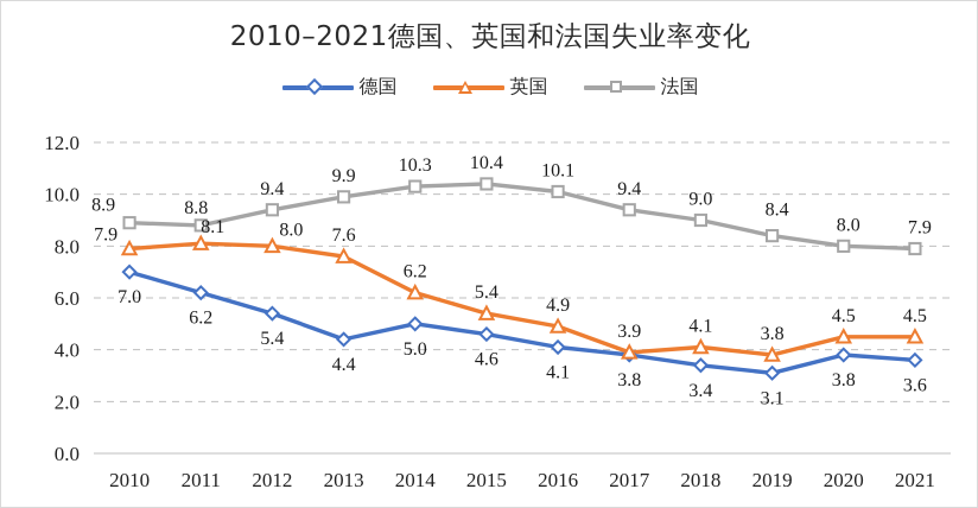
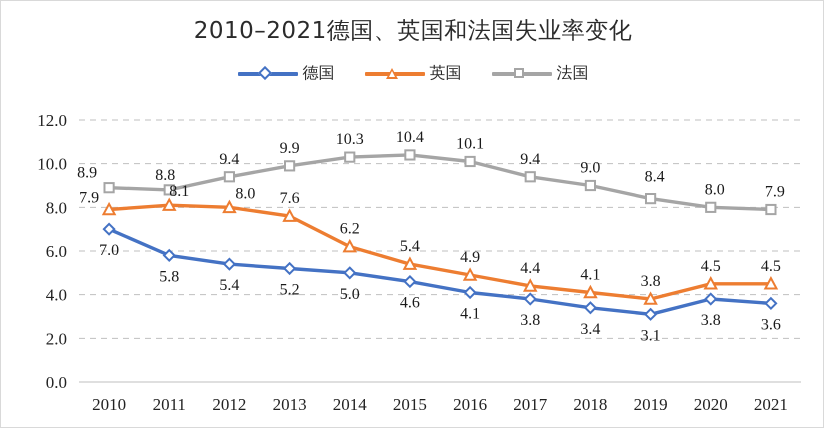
德国/2011: 6.2 -> 5.8
德国/2013: 4.4 -> 5.2
英国/2017: 3.9 -> 4.4
